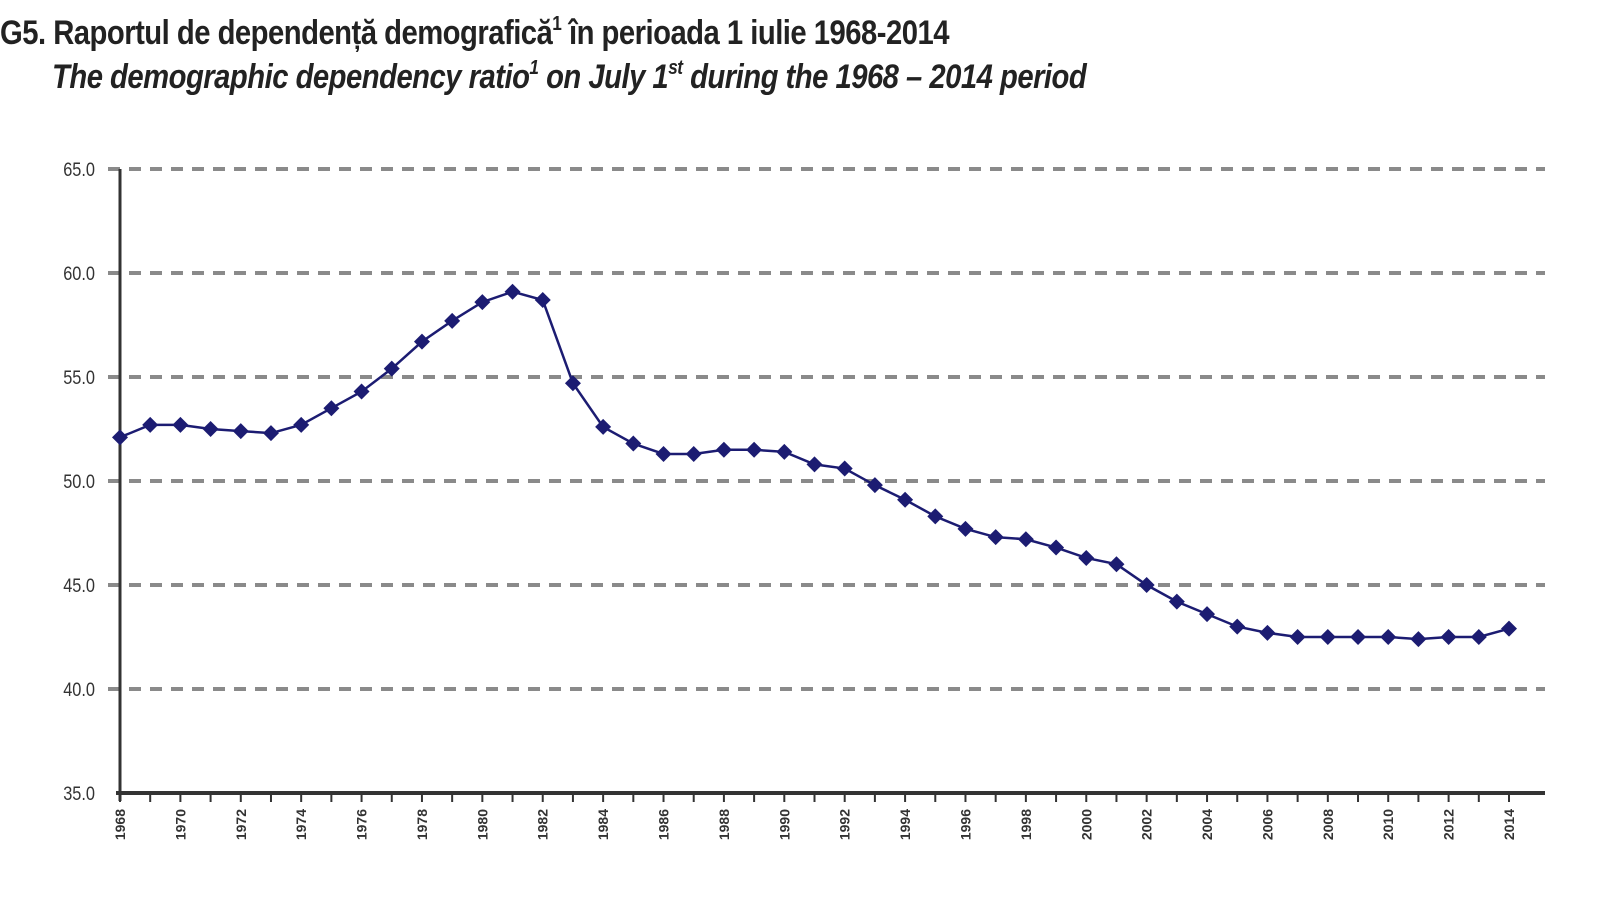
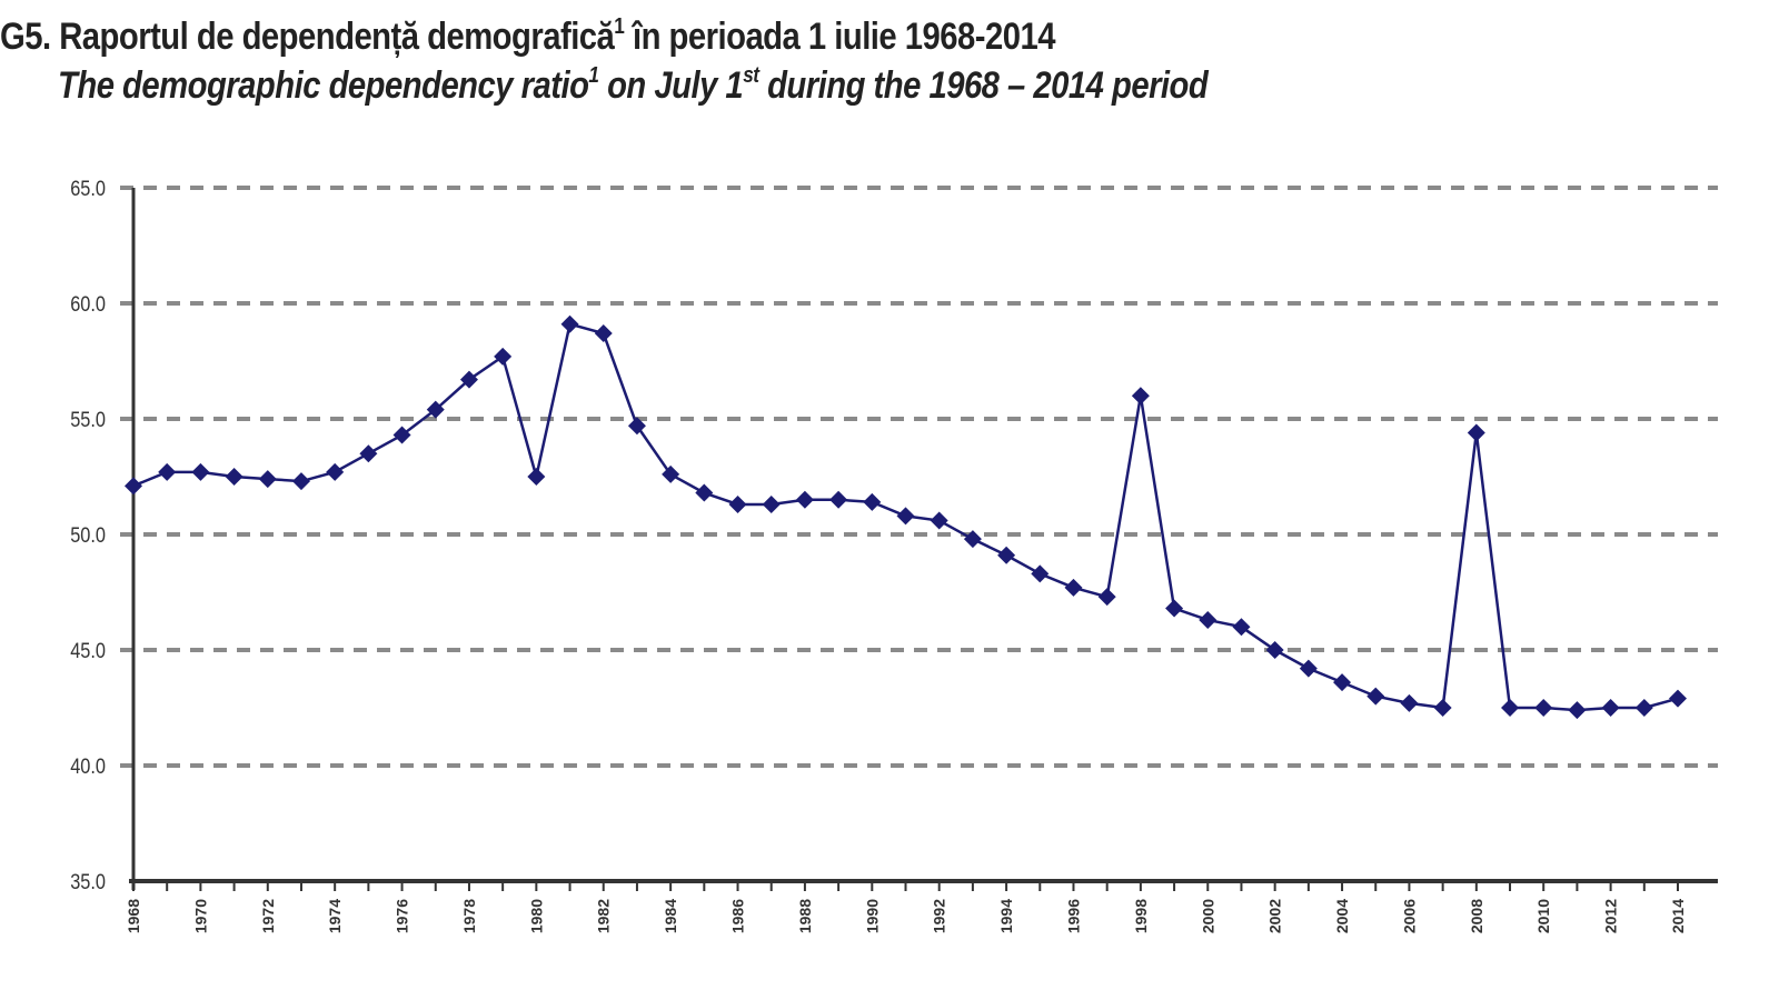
1980: 58.6 -> 52.5
1998: 47.2 -> 56.0
2008: 42.5 -> 54.4
